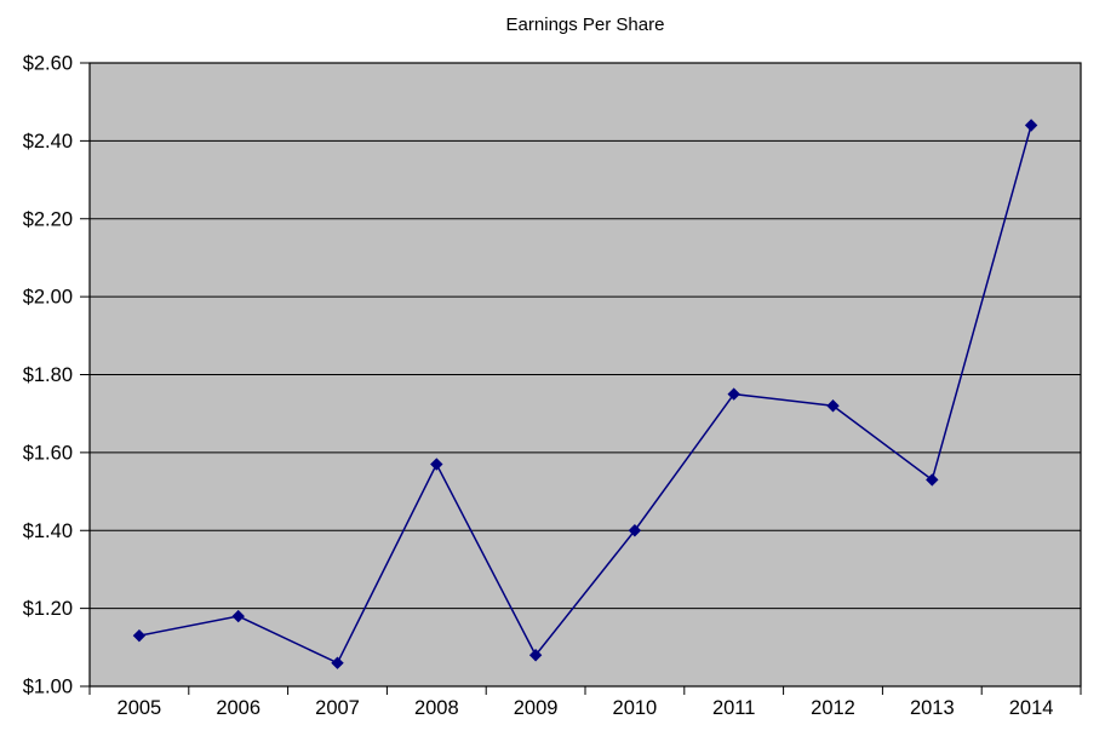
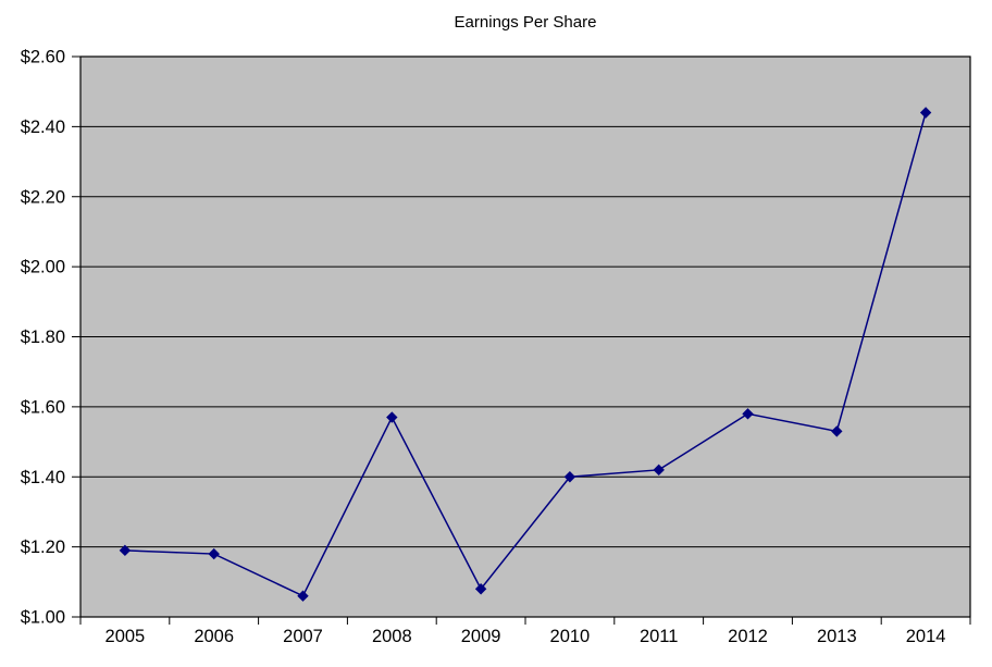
2005: $1.13 -> $1.19
2011: $1.75 -> $1.42
2012: $1.72 -> $1.58
